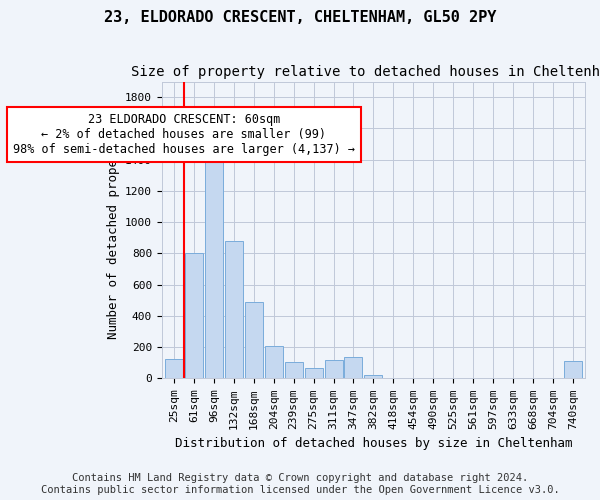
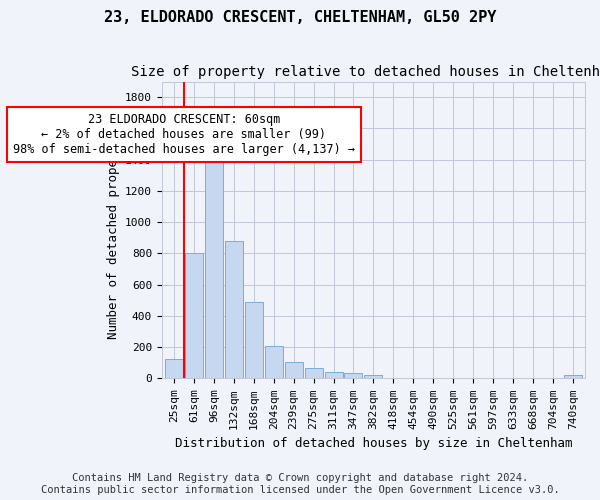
311sqm: 120 -> 40
347sqm: 140 -> 40
740sqm: 110 -> 20
